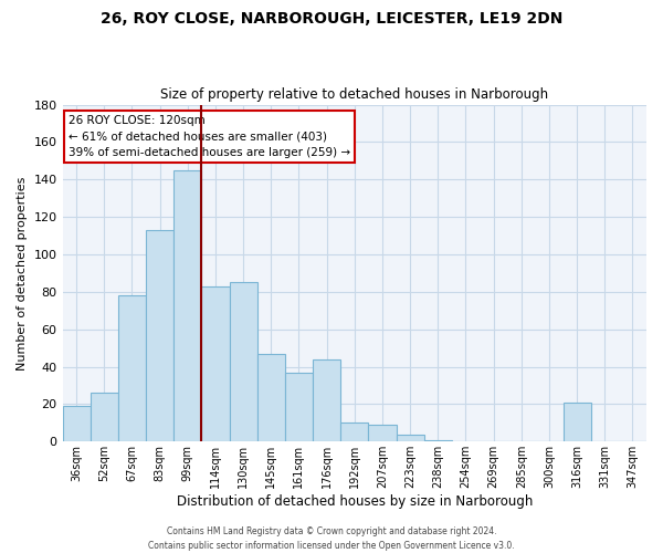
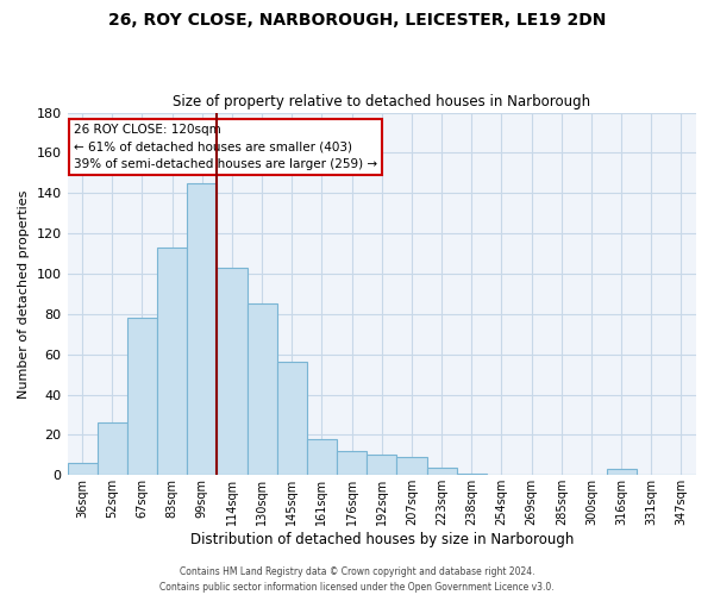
36sqm: 19 -> 6
114sqm: 83 -> 103
145sqm: 47 -> 56
161sqm: 37 -> 18
176sqm: 44 -> 12
316sqm: 21 -> 3
